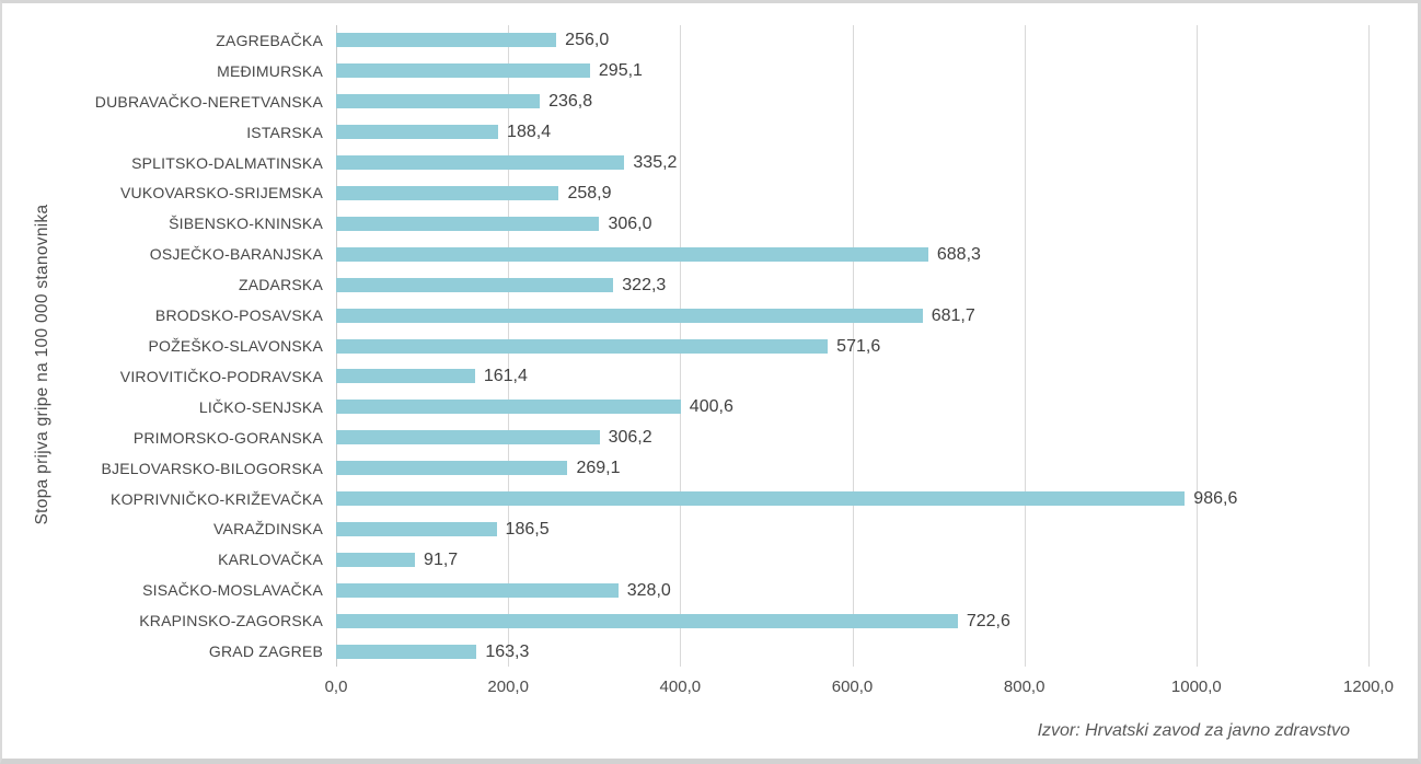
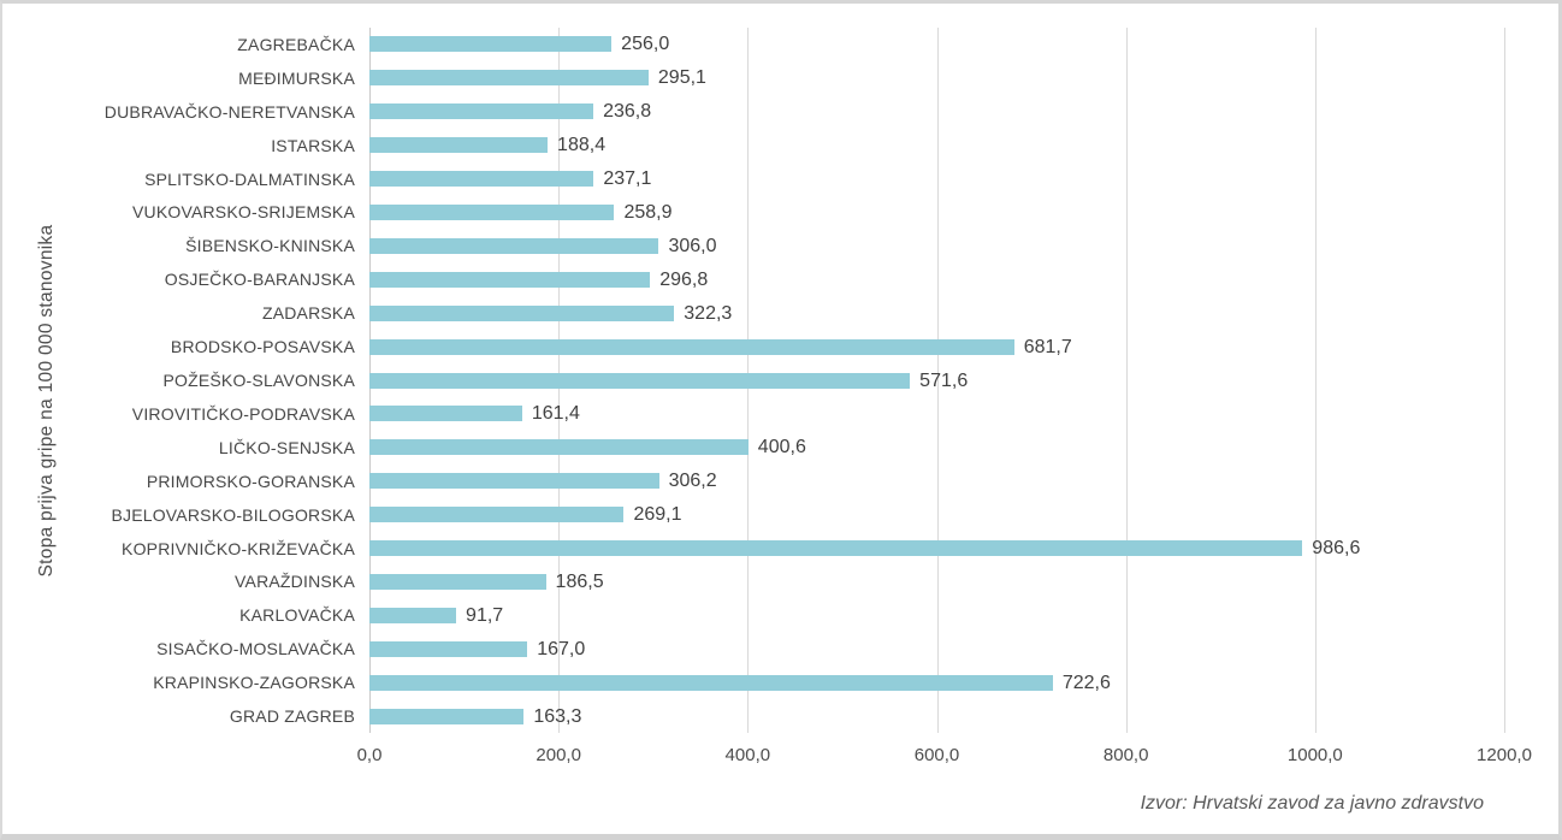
SPLITSKO-DALMATINSKA: 335,2 -> 237,1
OSJEČKO-BARANJSKA: 688,3 -> 296,8
SISAČKO-MOSLAVAČKA: 328,0 -> 167,0
